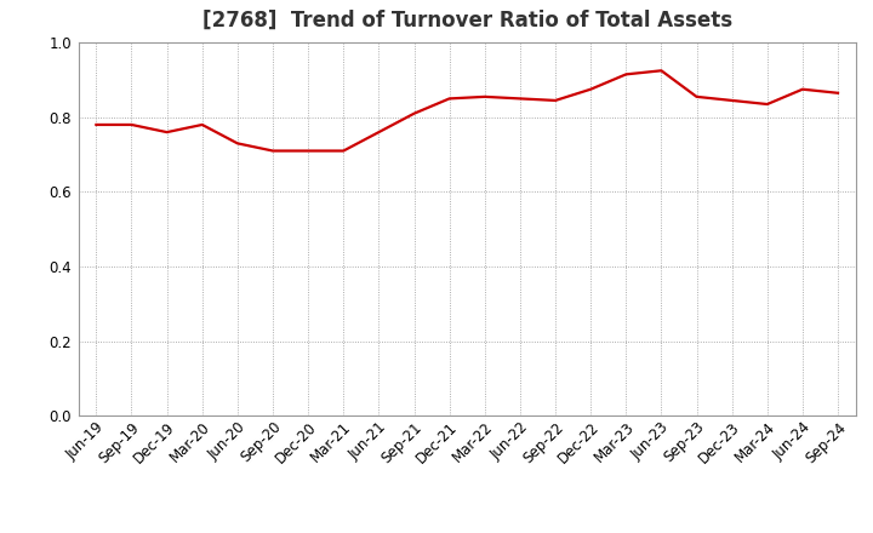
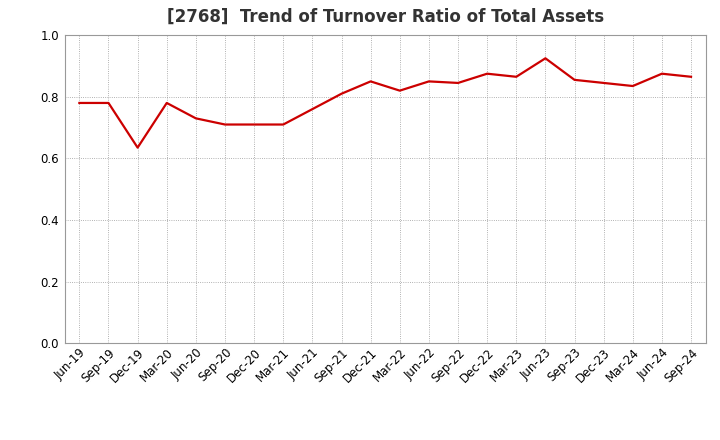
Dec-19: 0.760 -> 0.635
Mar-22: 0.855 -> 0.820
Mar-23: 0.915 -> 0.865
